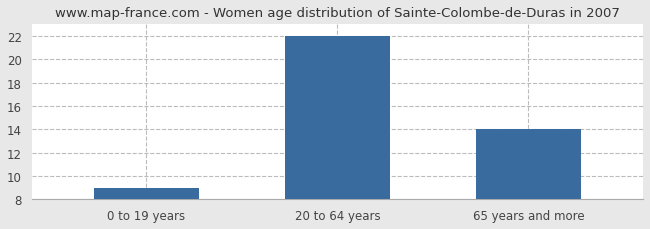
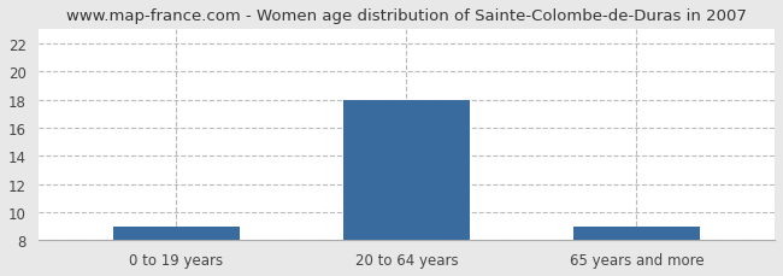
20 to 64 years: 22 -> 18
65 years and more: 14 -> 9
